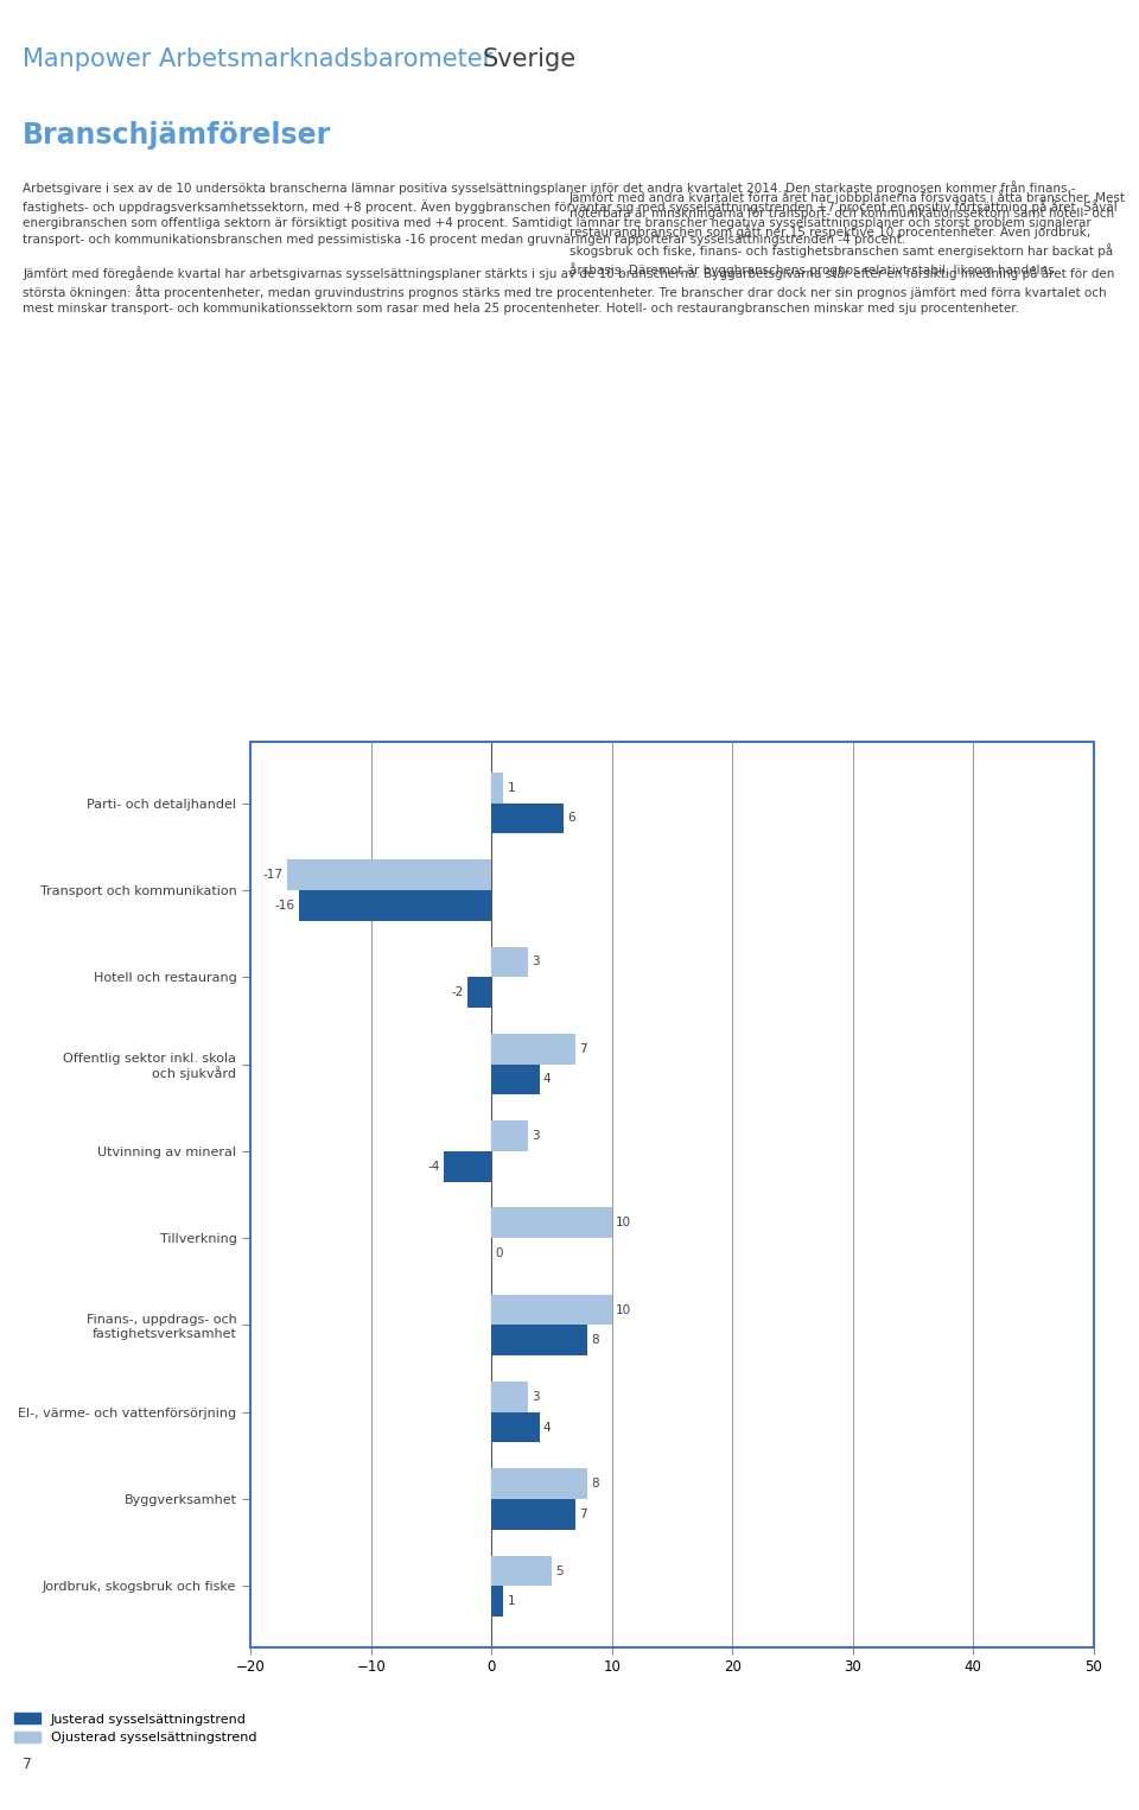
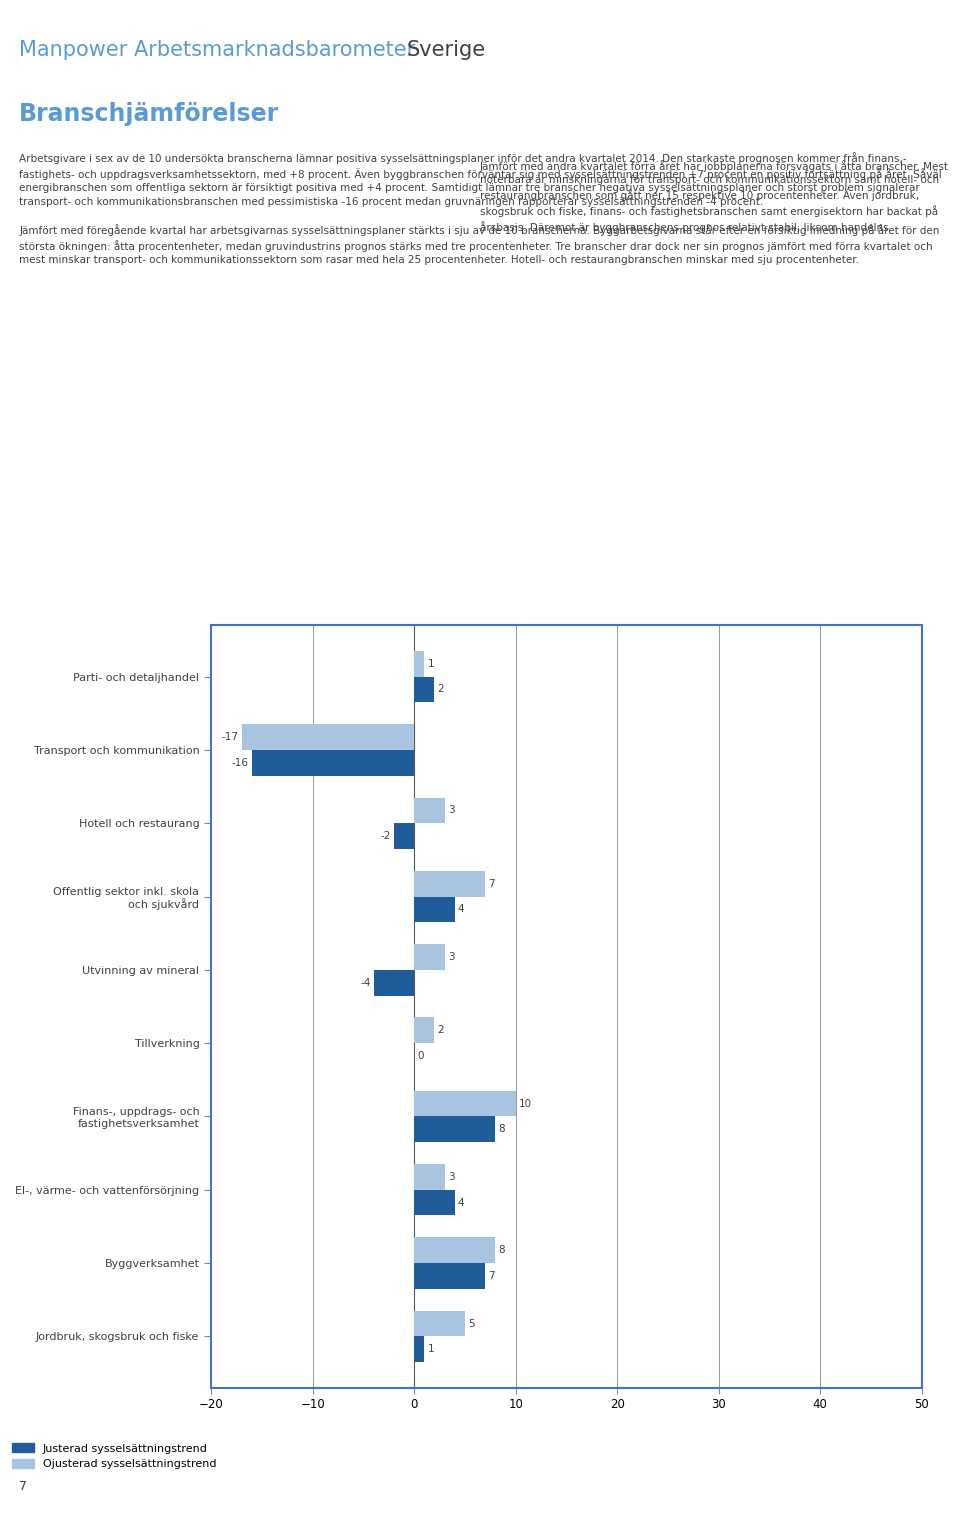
Justerad sysselsättningstrend/Parti- och detaljhandel: 6 -> 2
Ojusterad sysselsättningstrend/Tillverkning: 10 -> 2
